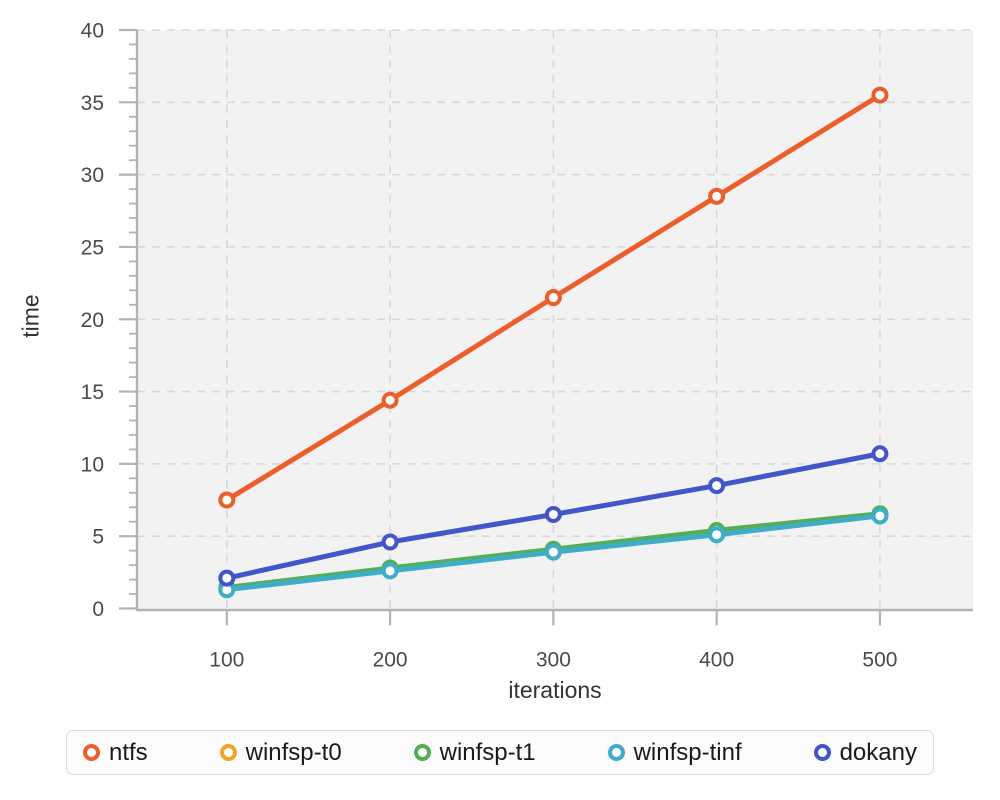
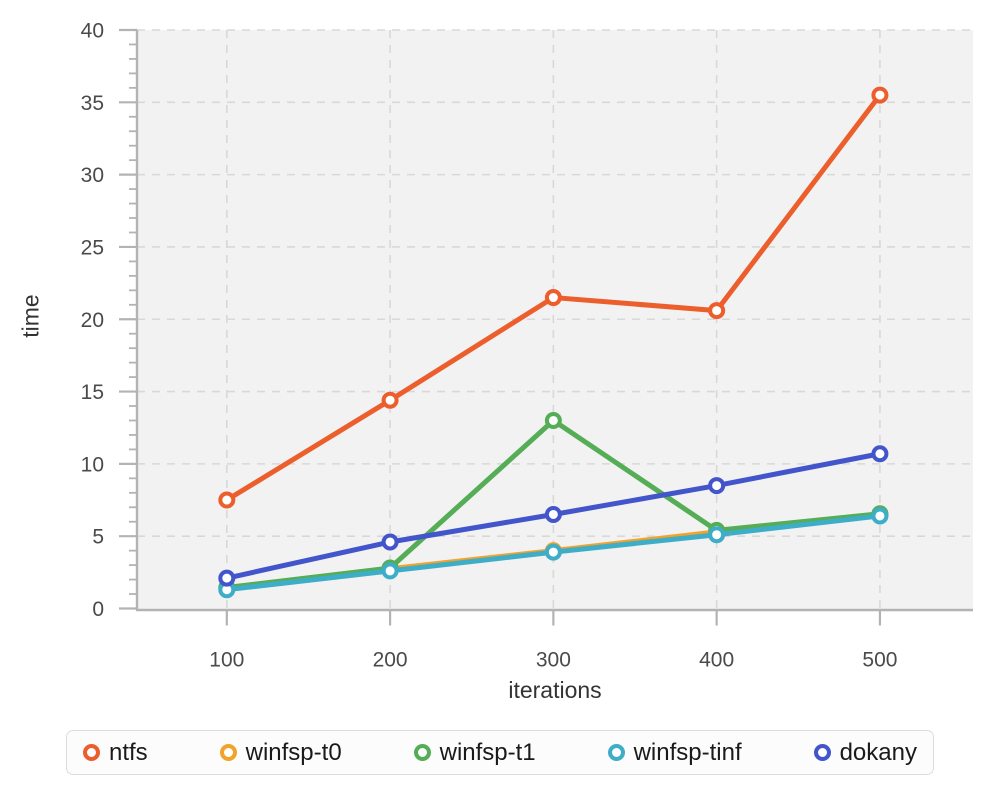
winfsp-t1/300: 4.1 -> 13.0
ntfs/400: 28.5 -> 20.6
